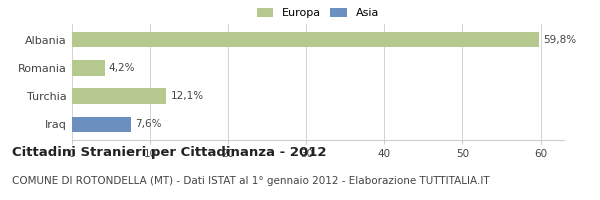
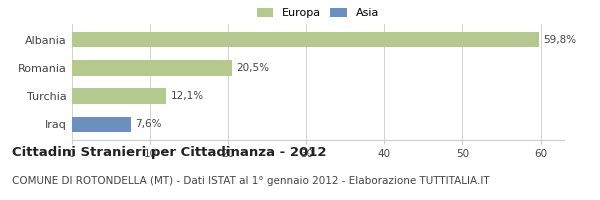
Romania: 4,2% -> 20,5%
